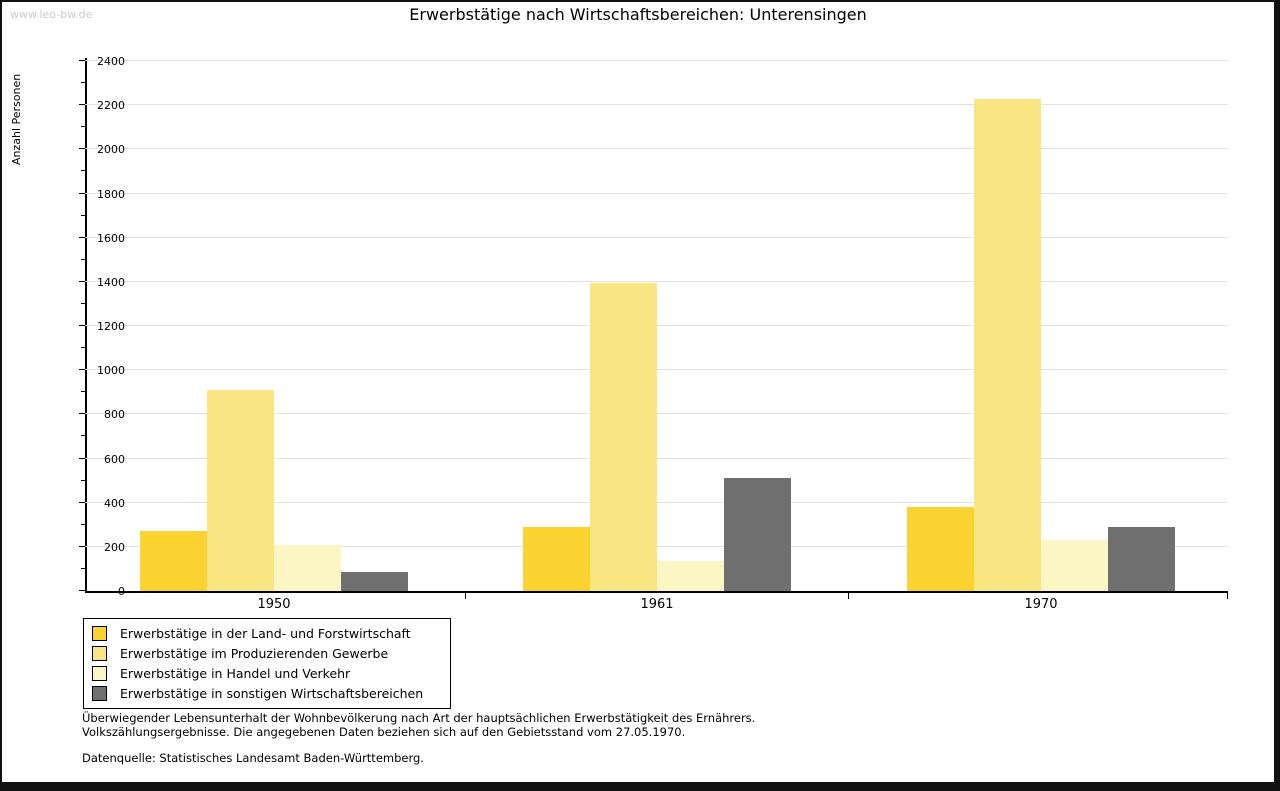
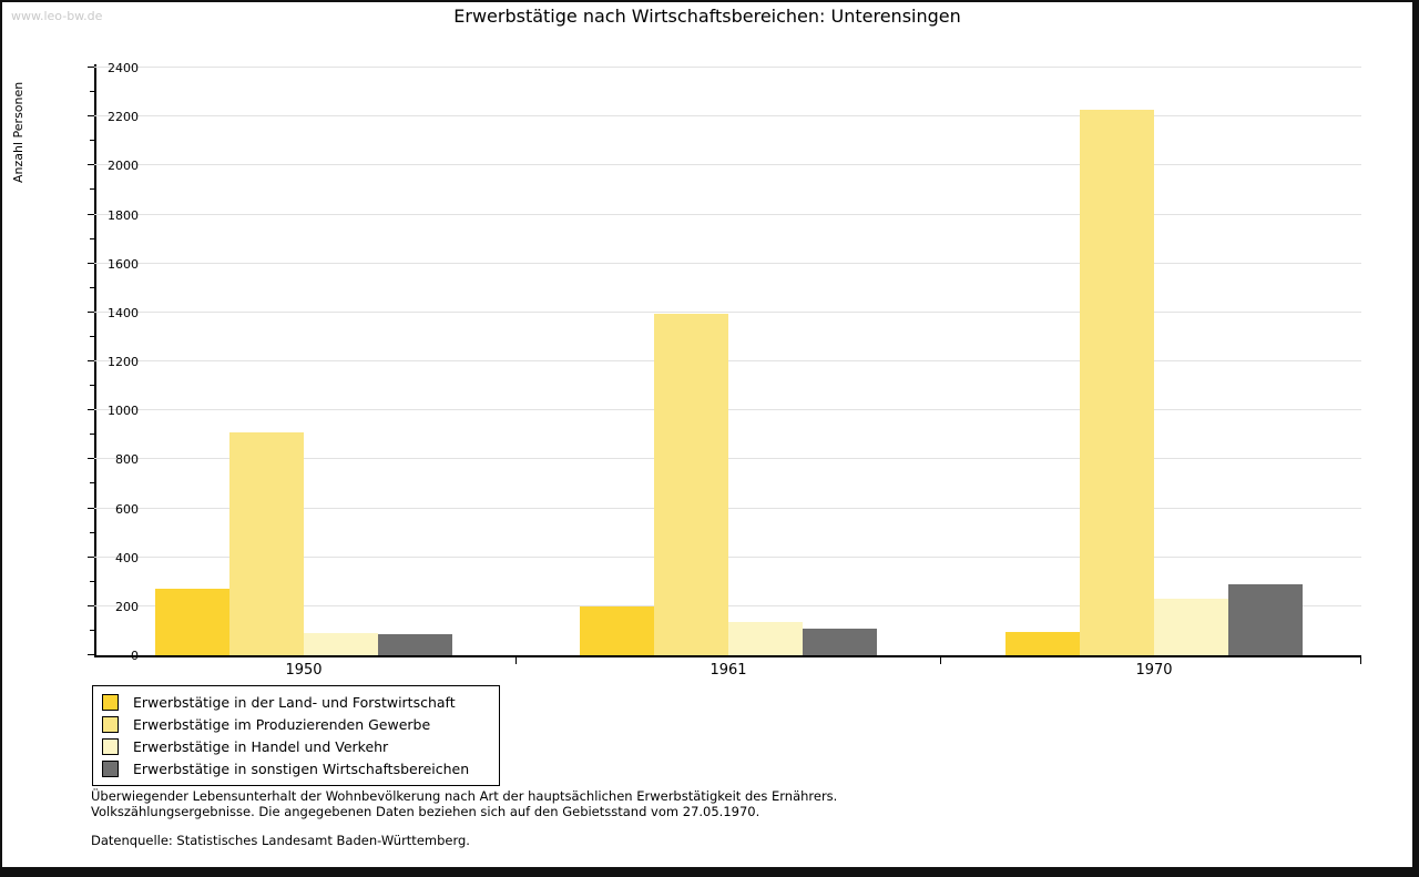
Erwerbstätige in Handel und Verkehr/1950: 210 -> 90
Erwerbstätige in der Land- und Forstwirtschaft/1961: 290 -> 200
Erwerbstätige in sonstigen Wirtschaftsbereichen/1961: 510 -> 110
Erwerbstätige in der Land- und Forstwirtschaft/1970: 380 -> 100
